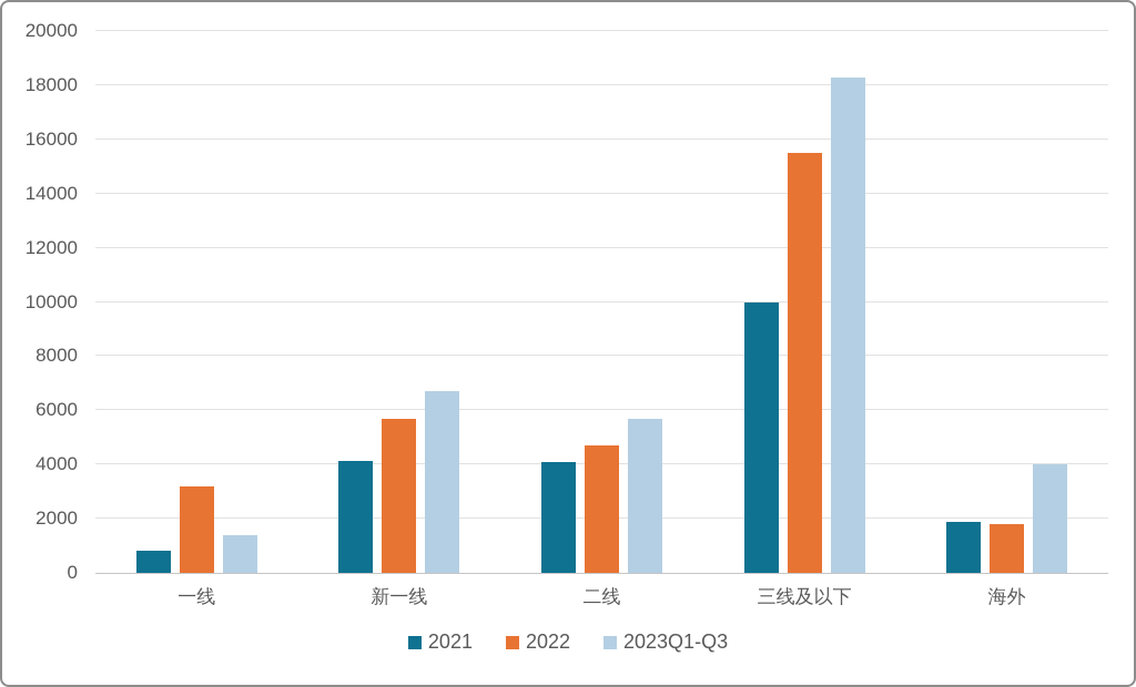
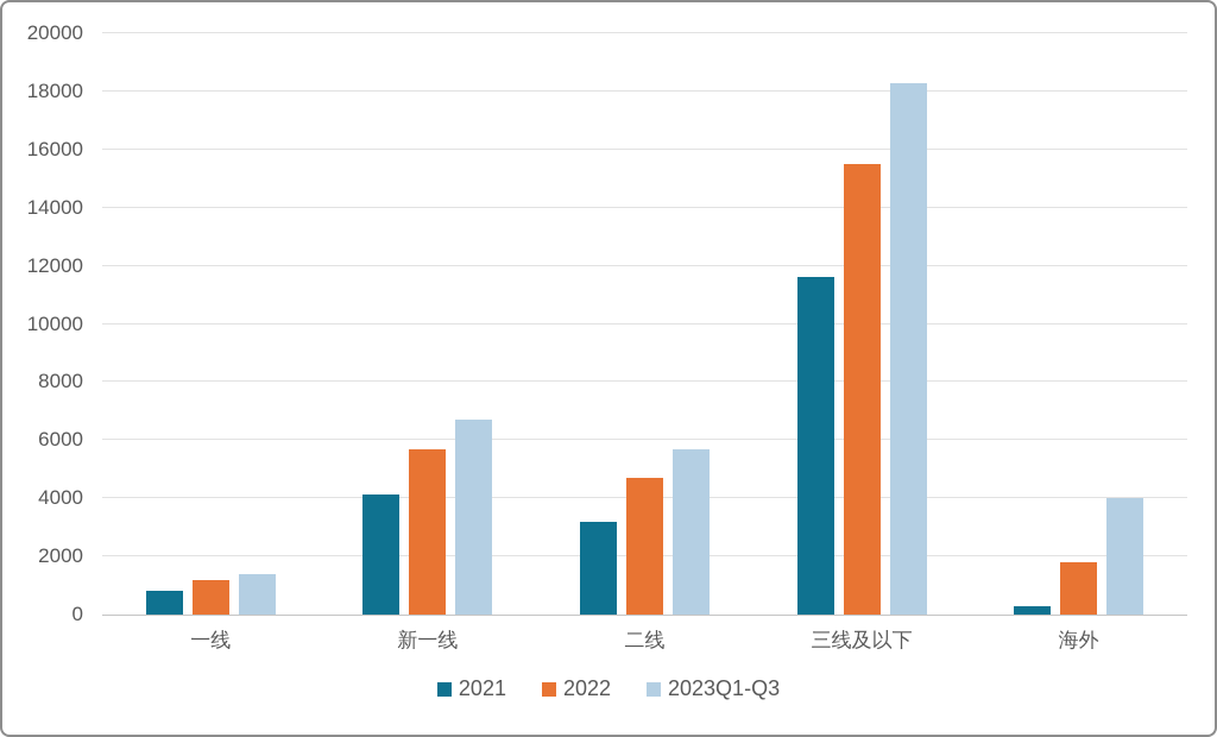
2022/一线: 3200 -> 1200
2021/二线: 4100 -> 3200
2021/三线及以下: 10000 -> 11600
2021/海外: 1900 -> 300
